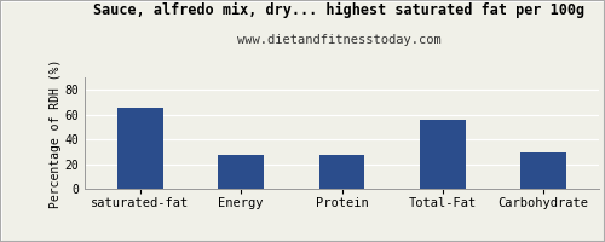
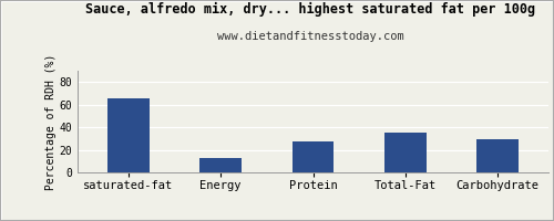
Energy: 27 -> 13
Total-Fat: 56 -> 35
